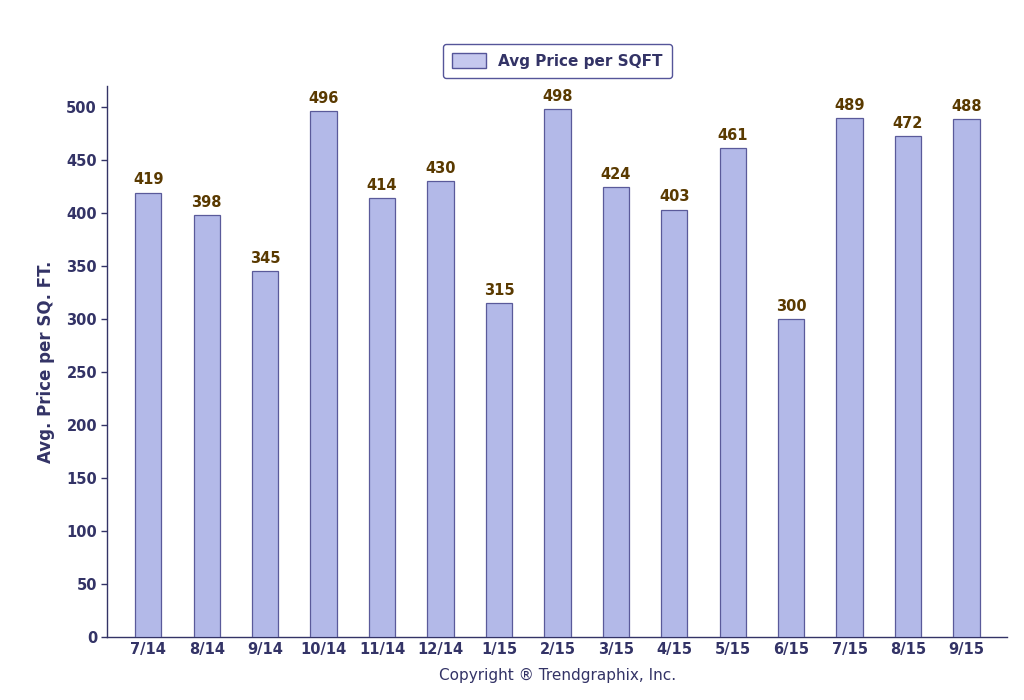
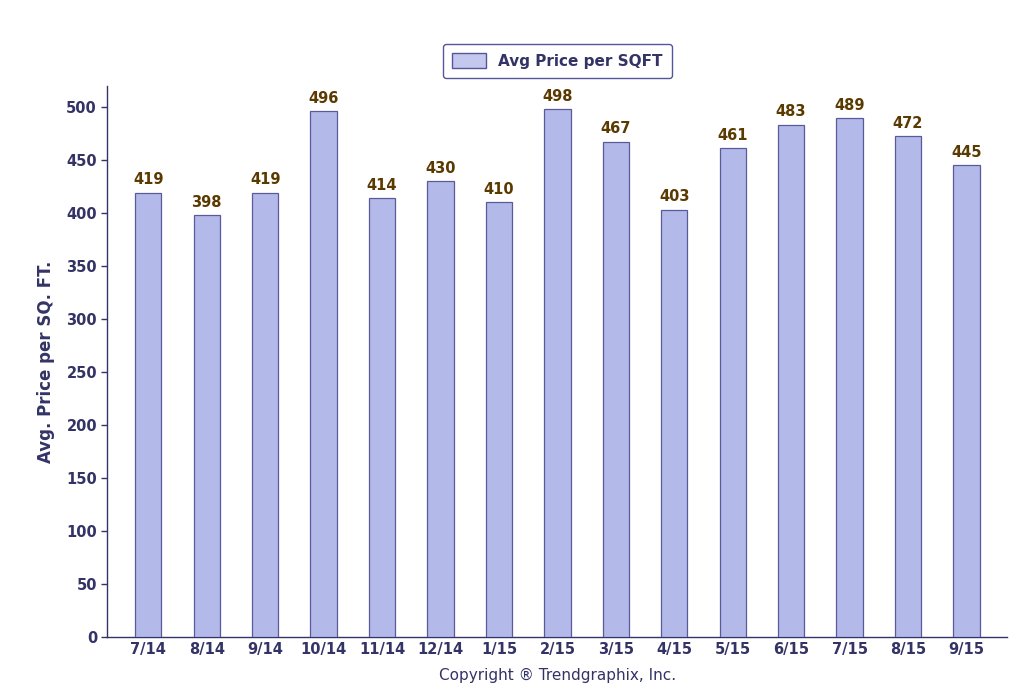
9/14: 345 -> 419
1/15: 315 -> 410
3/15: 424 -> 467
6/15: 300 -> 483
9/15: 488 -> 445
